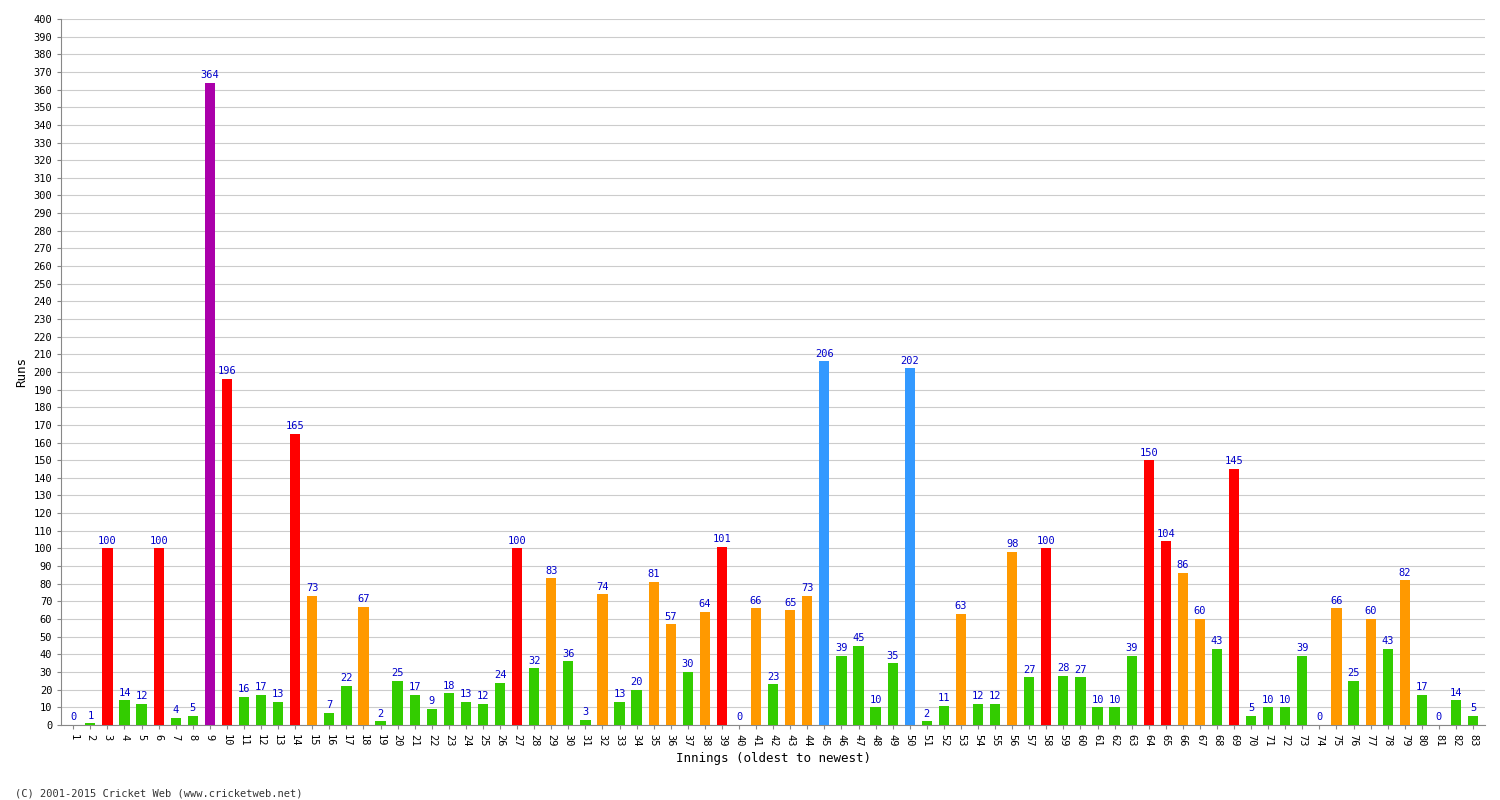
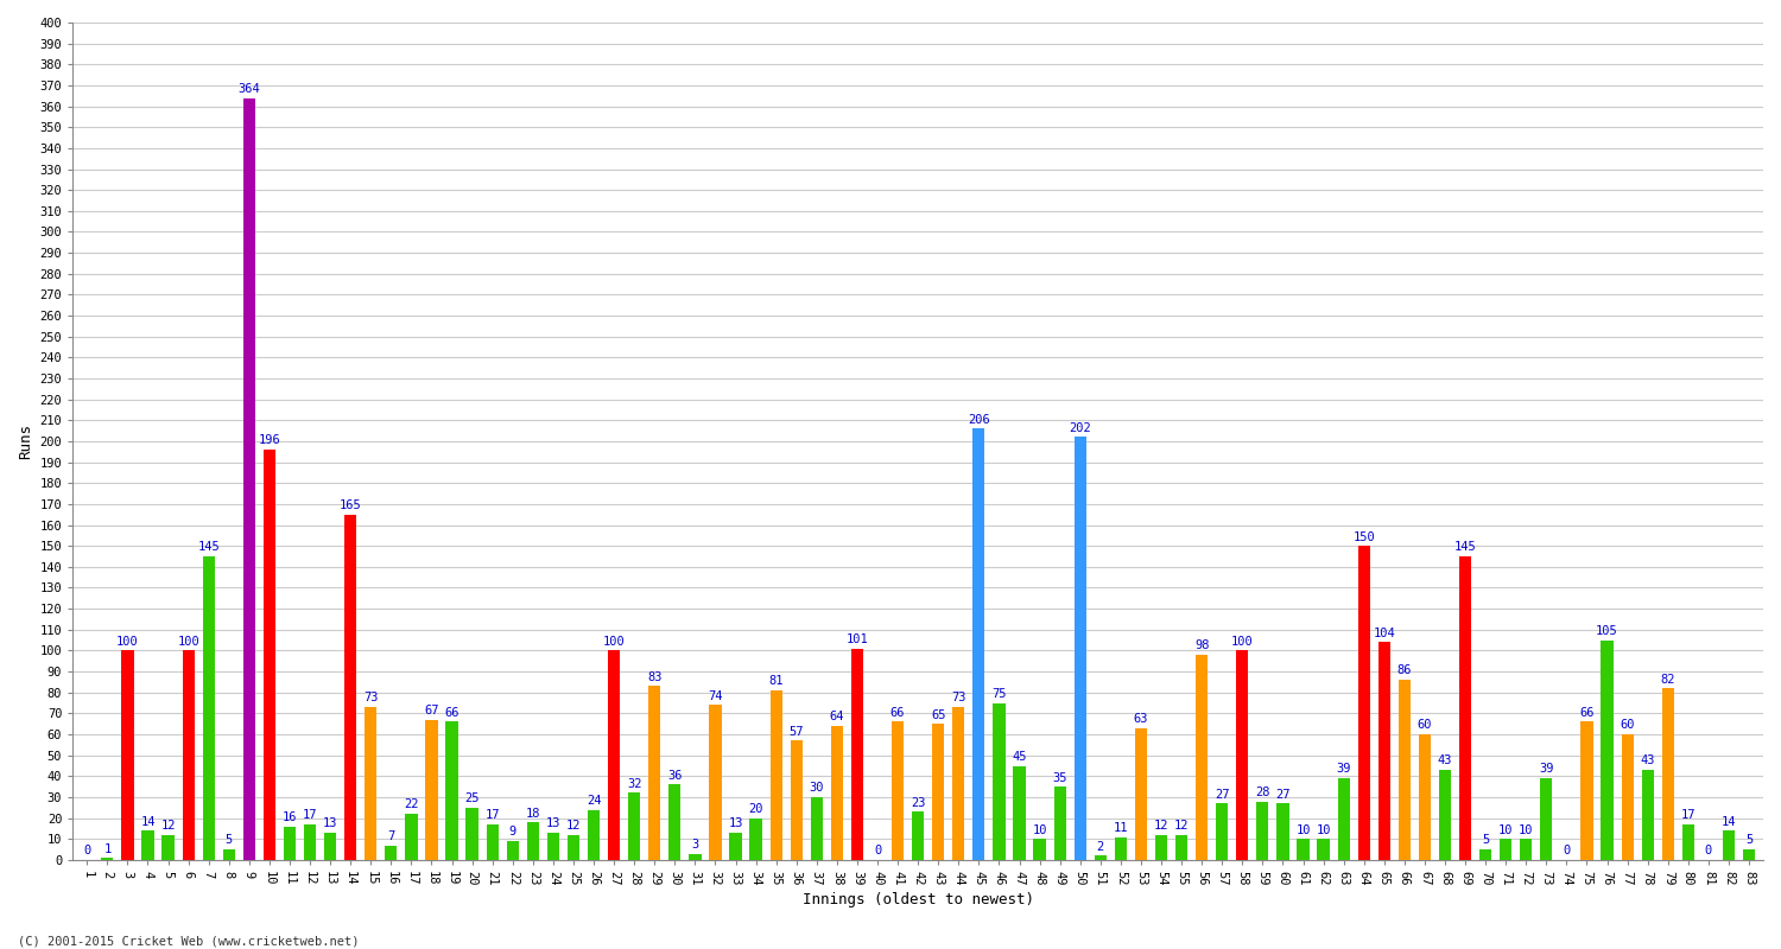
7: 4 -> 145
19: 2 -> 66
46: 39 -> 75
76: 25 -> 105
